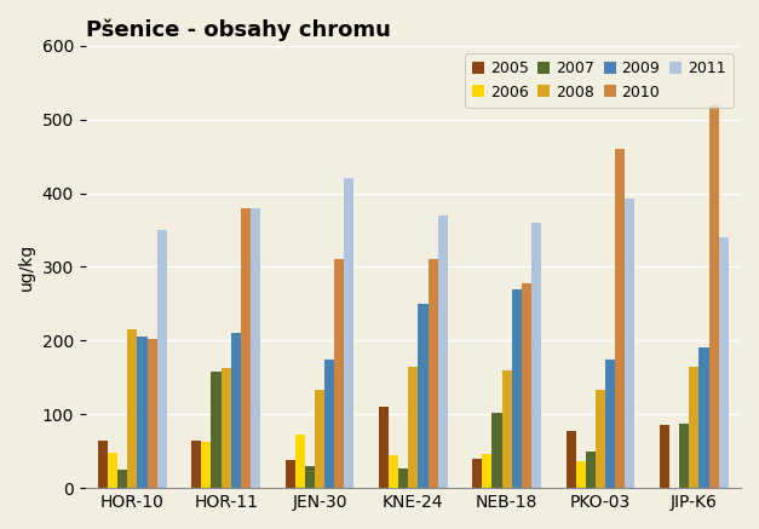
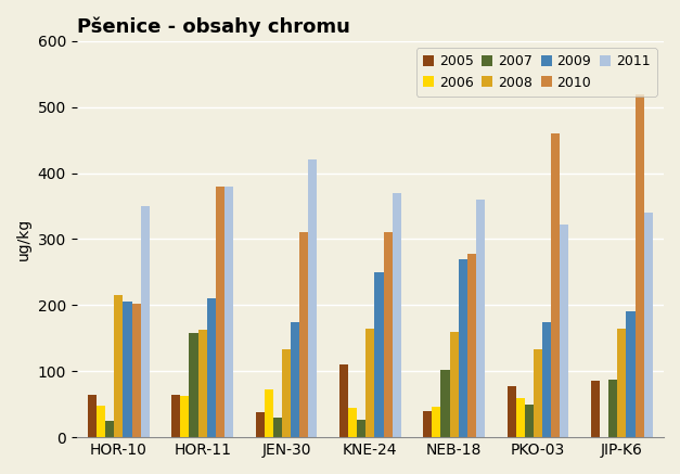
2006/PKO-03: 37 -> 60
2011/PKO-03: 393 -> 322
